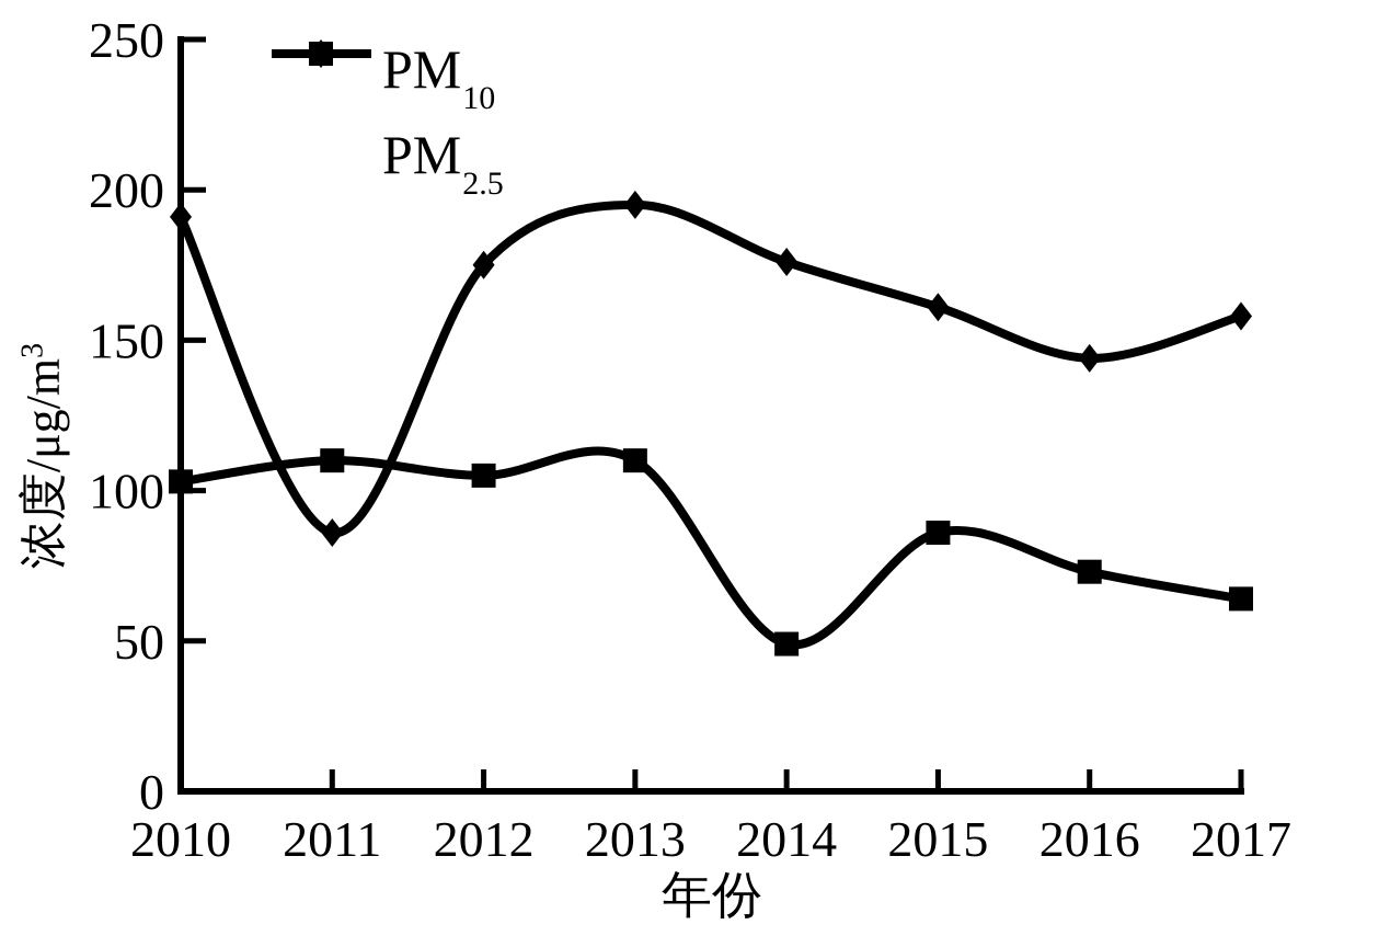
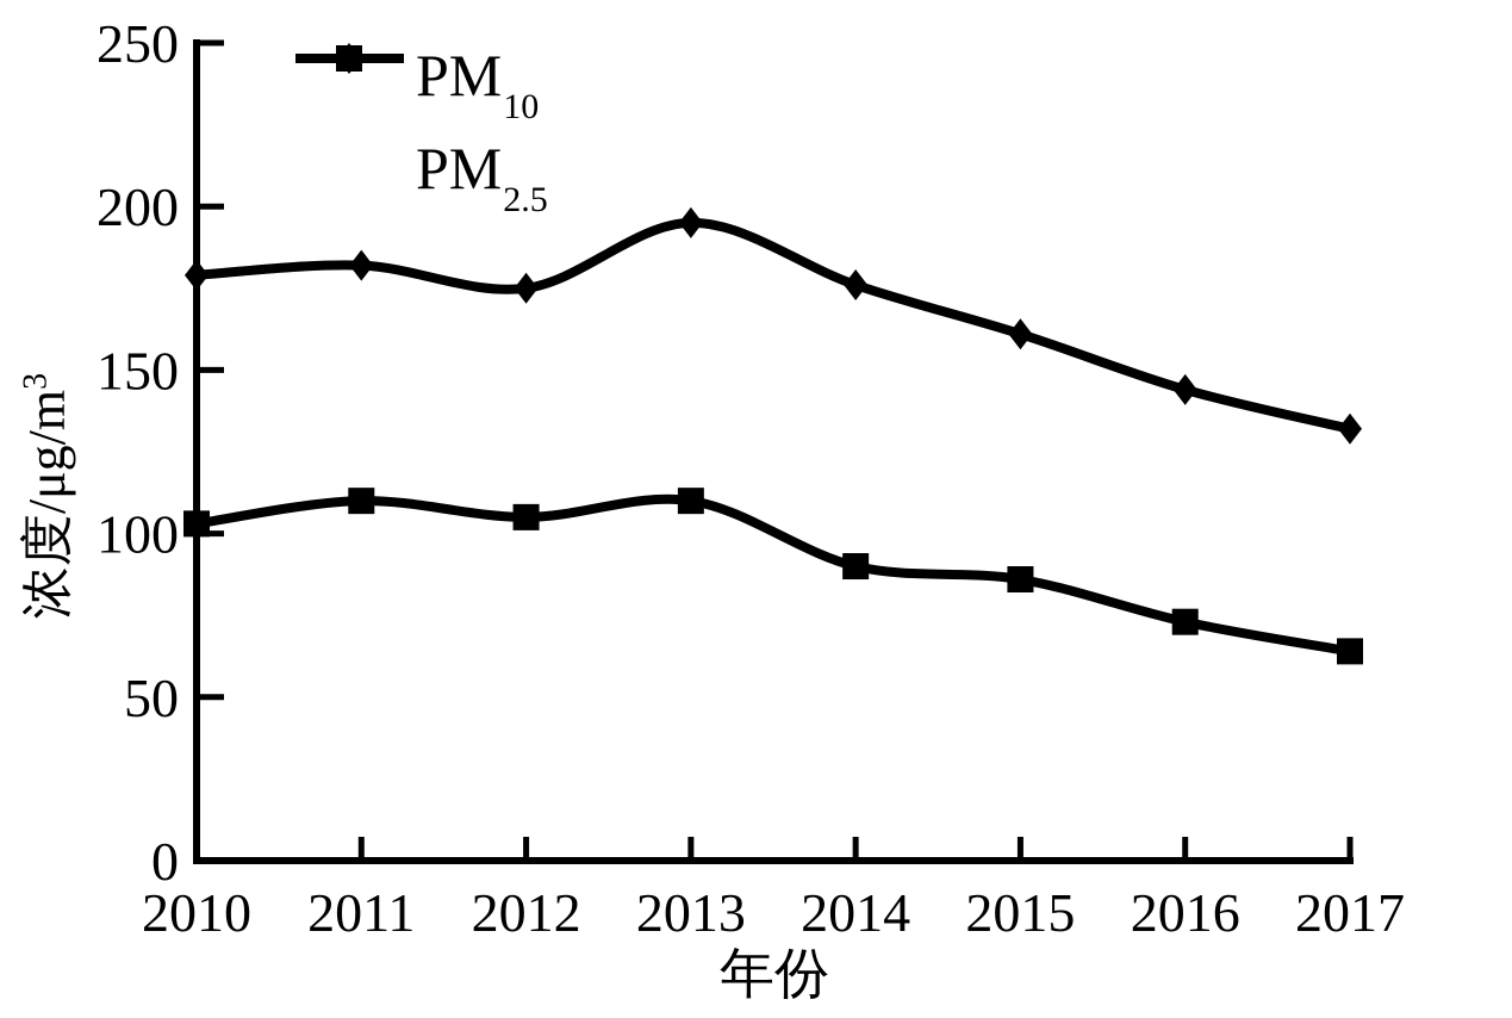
PM10/2010: 191 -> 179
PM10/2011: 86 -> 182
PM2.5/2014: 49 -> 90
PM10/2017: 158 -> 132
